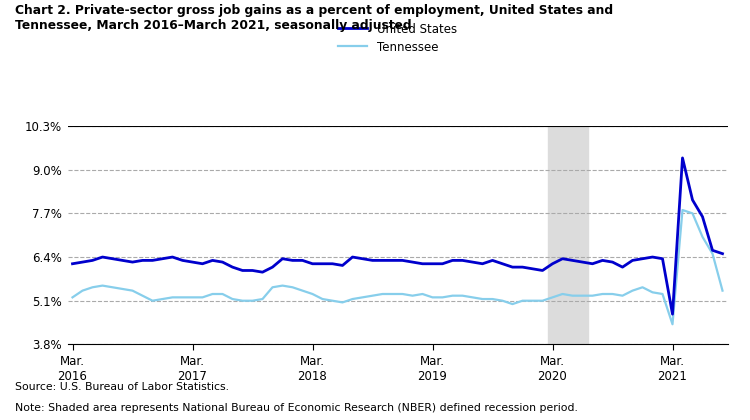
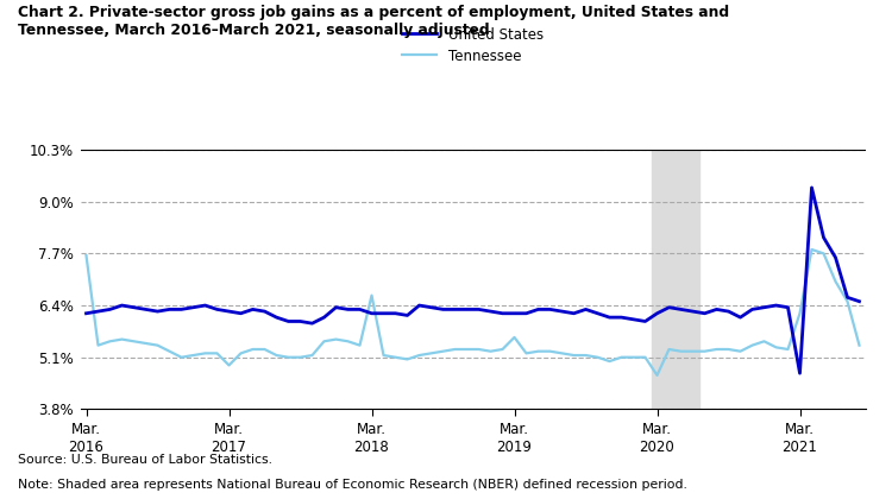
Tennessee/Mar. 2016: 5.20% -> 7.65%
Tennessee/Mar. 2017: 5.20% -> 4.90%
Tennessee/Mar. 2018: 5.30% -> 6.65%
Tennessee/Mar. 2019: 5.20% -> 5.60%
Tennessee/Mar. 2020: 5.20% -> 4.65%
Tennessee/Mar. 2021: 4.40% -> 6.20%
